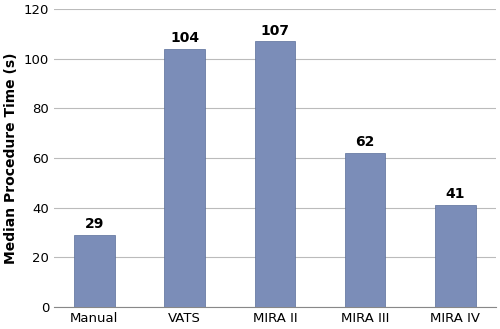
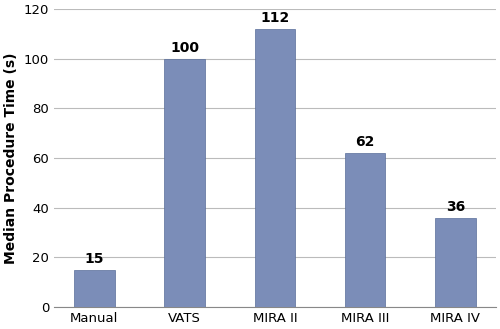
Manual: 29 -> 15
VATS: 104 -> 100
MIRA II: 107 -> 112
MIRA IV: 41 -> 36
